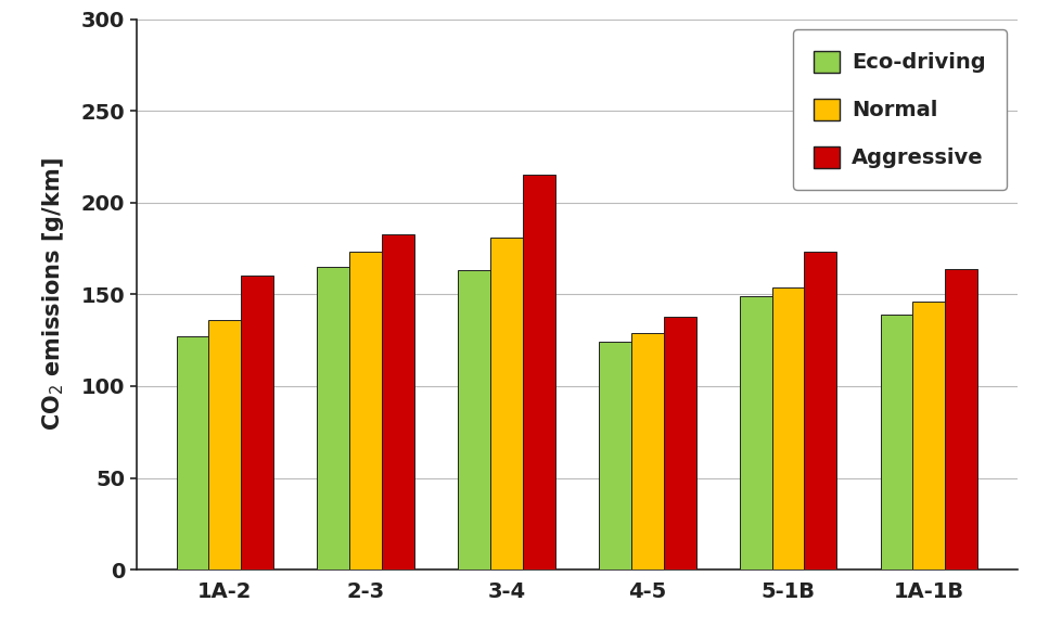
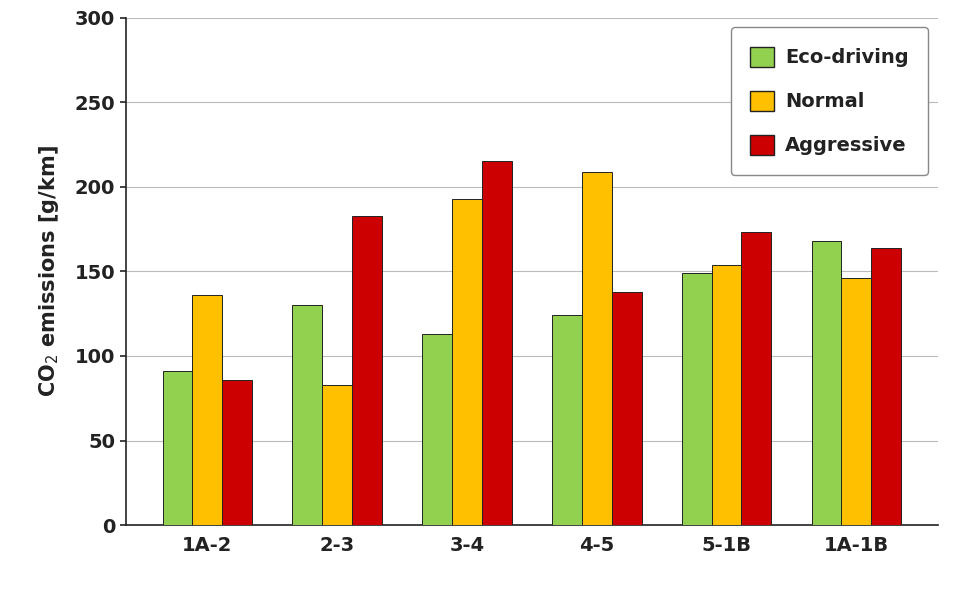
Eco-driving/1A-2: 127 -> 91
Aggressive/1A-2: 160 -> 86
Eco-driving/2-3: 165 -> 130
Normal/2-3: 173 -> 83
Eco-driving/3-4: 163 -> 113
Normal/3-4: 181 -> 193
Normal/4-5: 129 -> 209
Eco-driving/1A-1B: 139 -> 168
